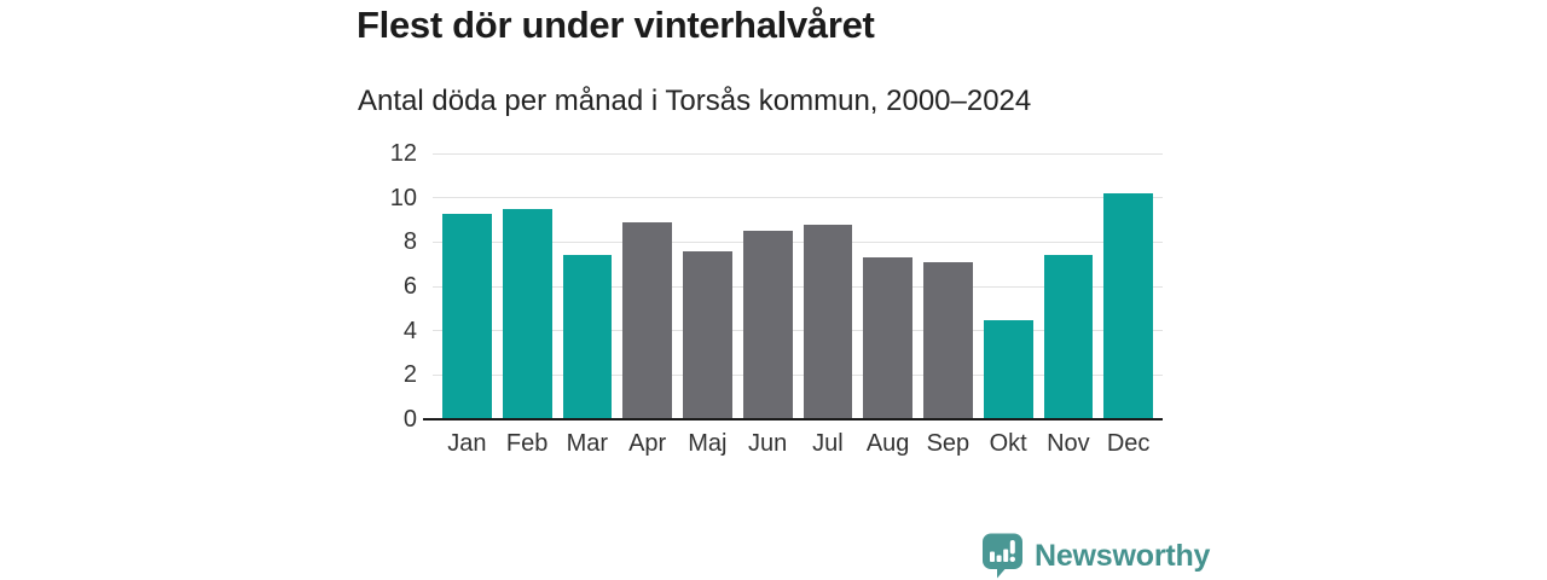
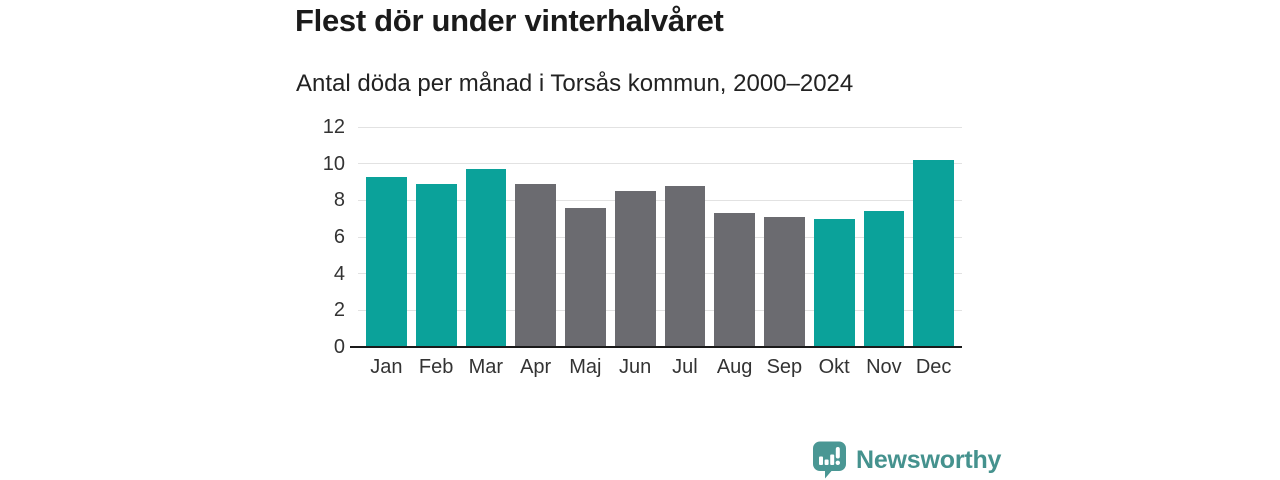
Feb: 9.5 -> 8.9
Mar: 7.4 -> 9.7
Okt: 4.5 -> 7.0
